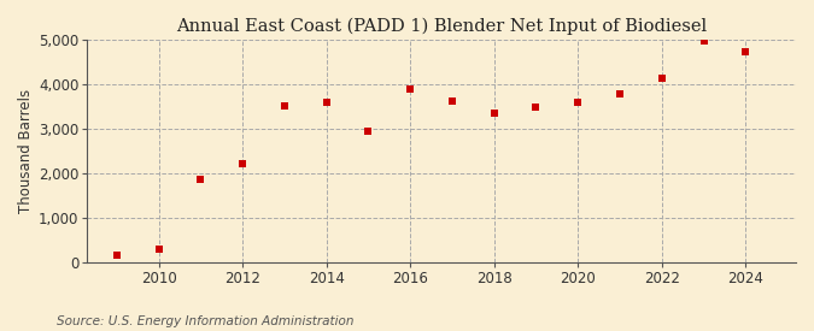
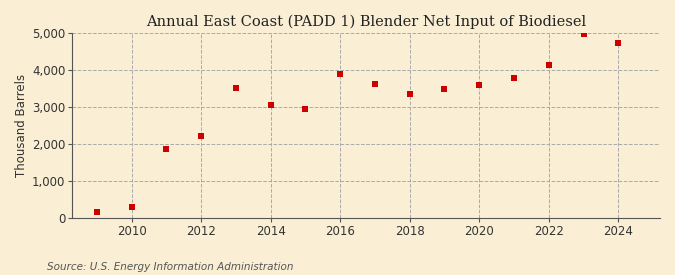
2014: 3,600 -> 3,060
